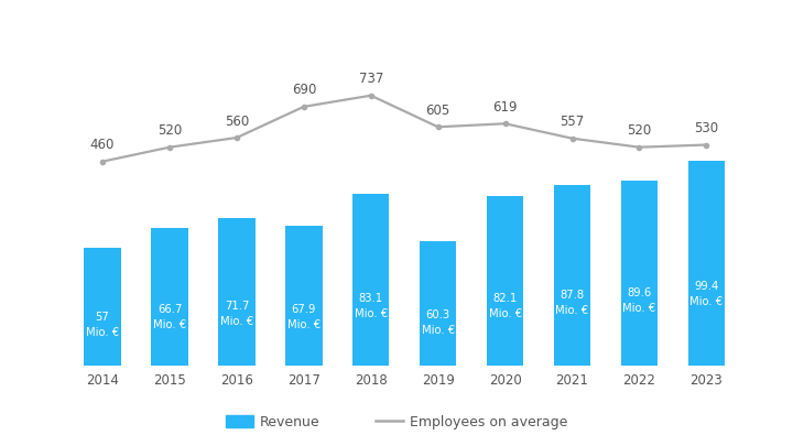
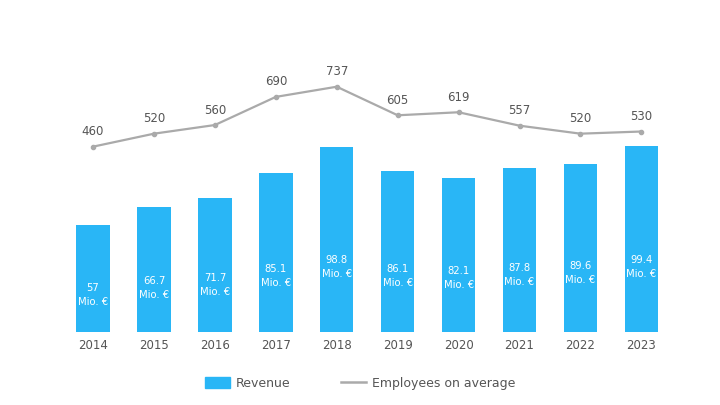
Revenue/2017: 67.9 -> 85.1
Revenue/2018: 83.1 -> 98.8
Revenue/2019: 60.3 -> 86.1
